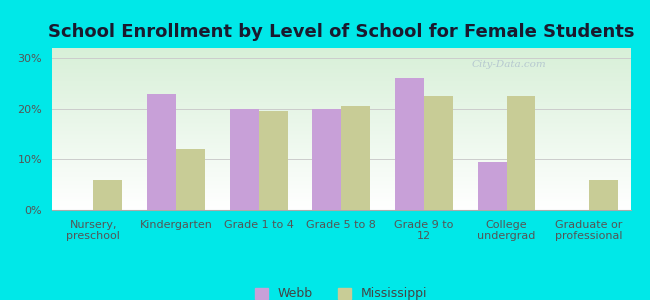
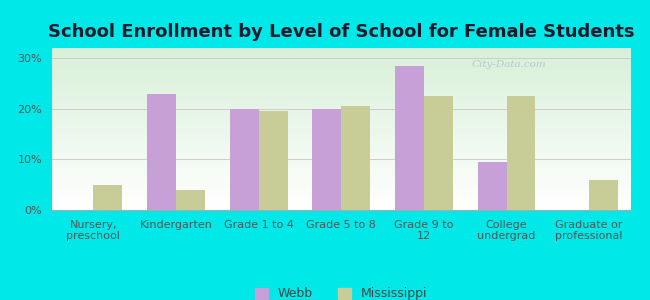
Mississippi/Nursery, preschool: 6.0% -> 5.0%
Mississippi/Kindergarten: 12.0% -> 4.0%
Webb/Grade 9 to 12: 26.0% -> 28.5%
